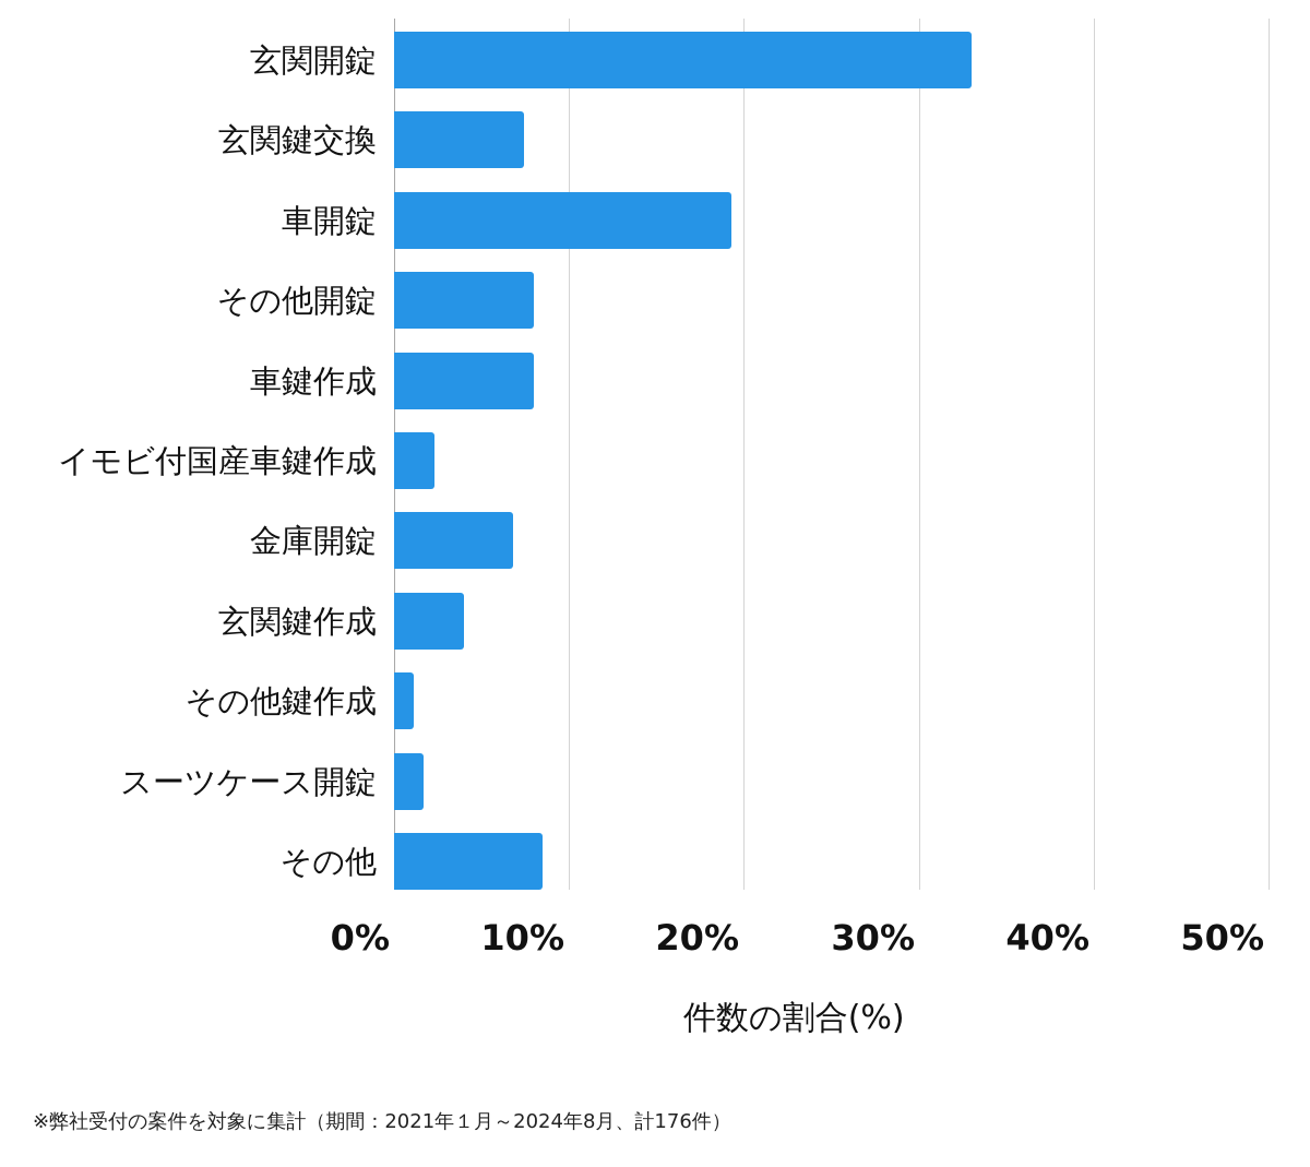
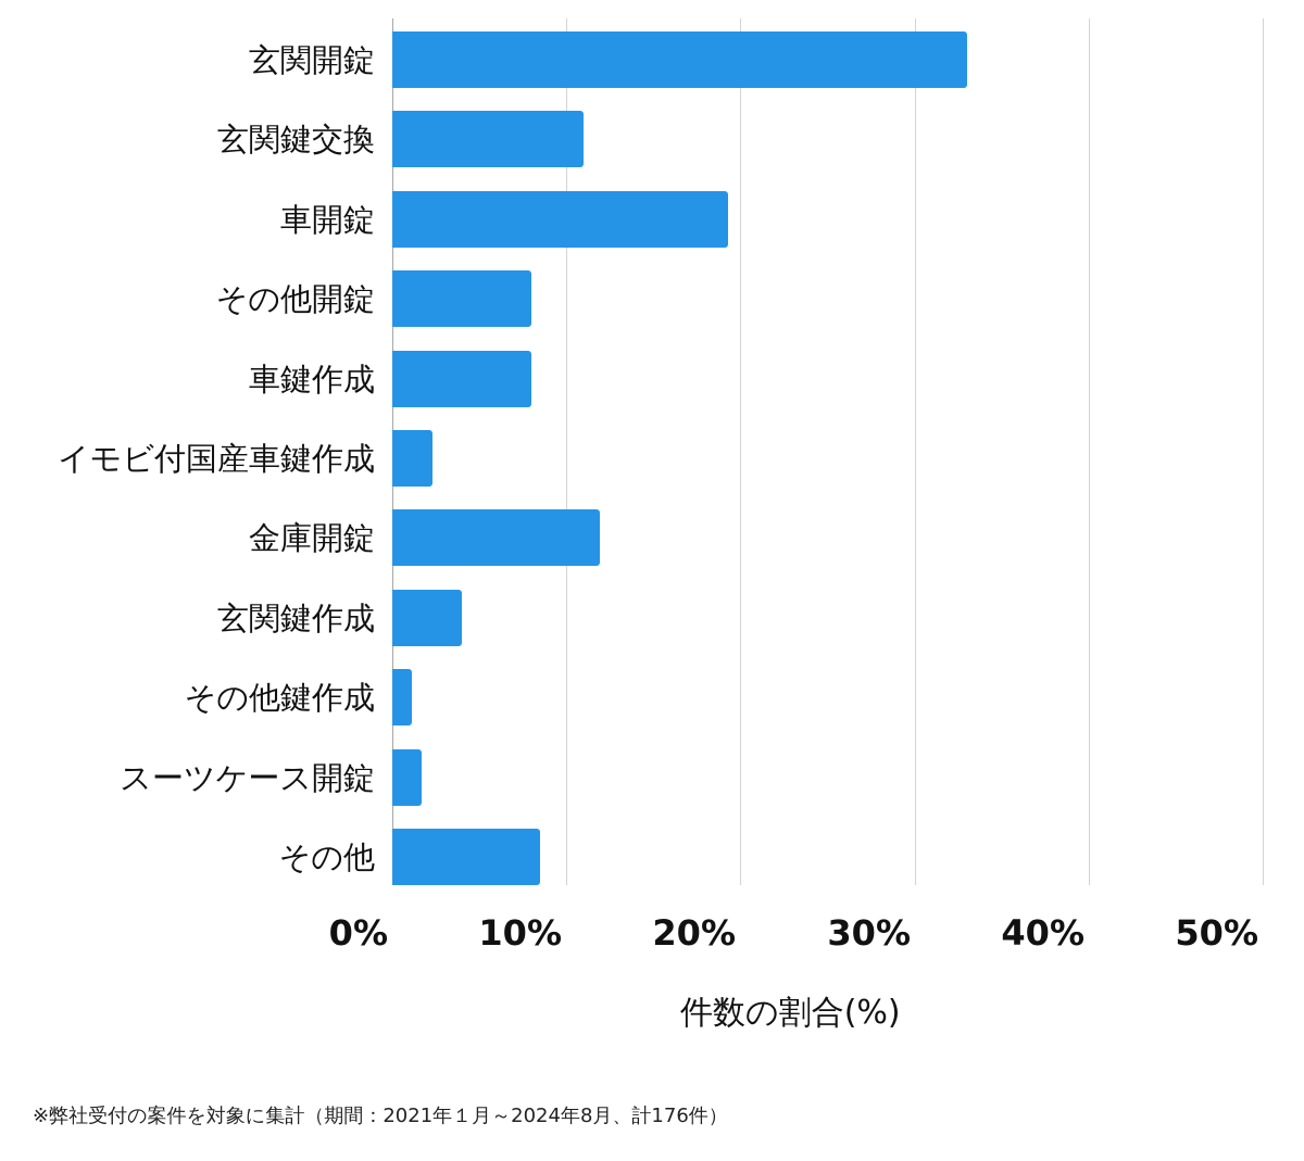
玄関鍵交換: 7.4% -> 11.0%
金庫開錠: 6.8% -> 11.9%
